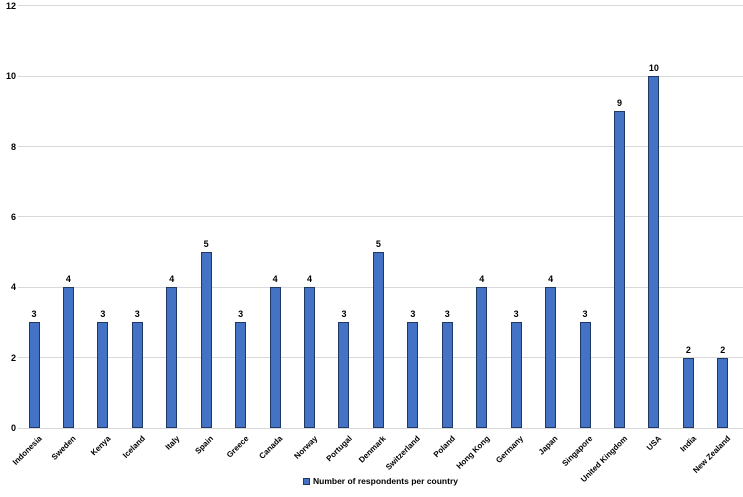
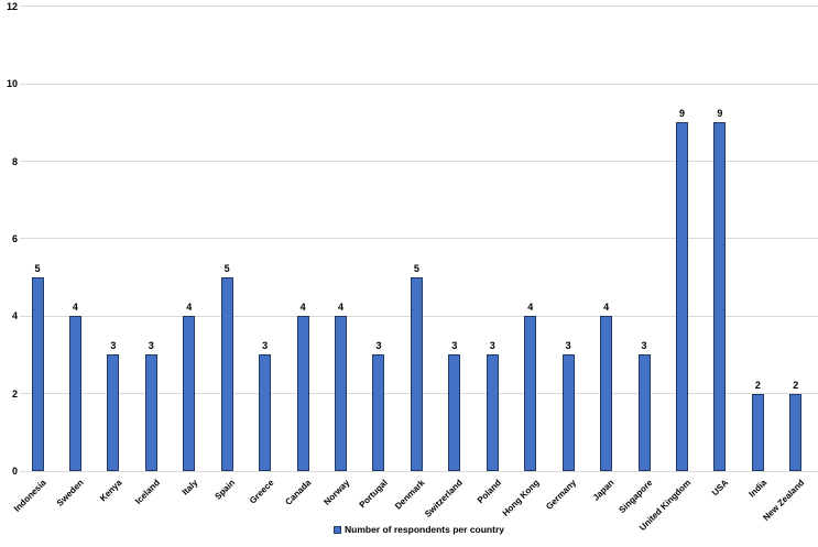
Indonesia: 3 -> 5
USA: 10 -> 9
